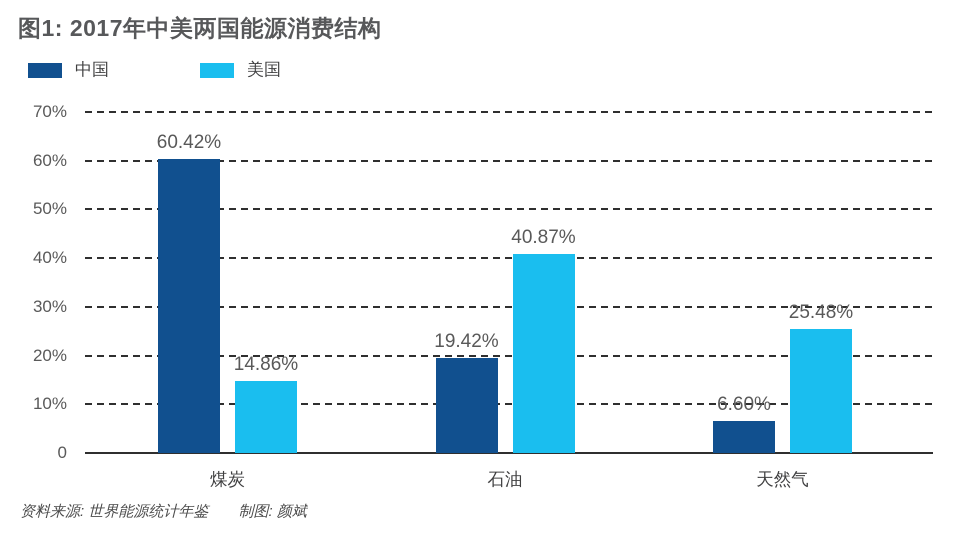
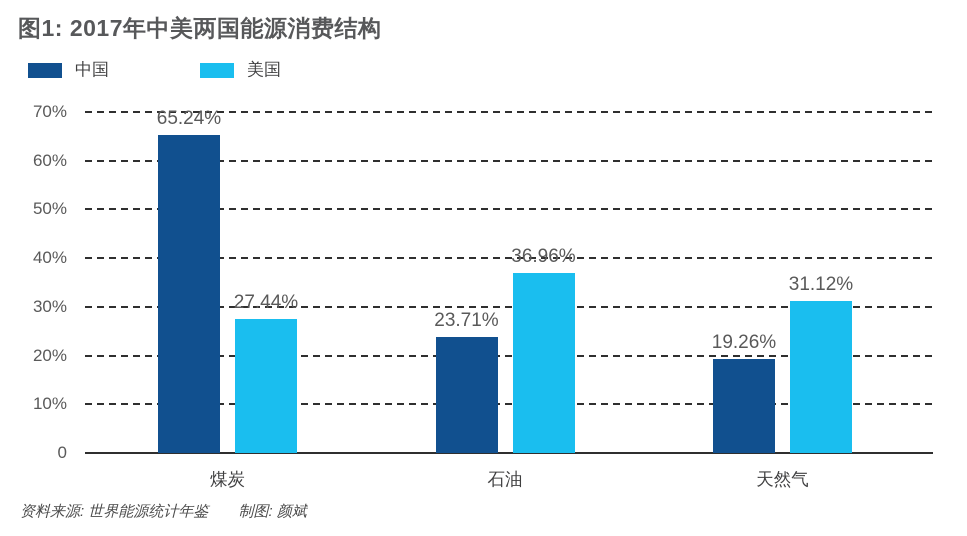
中国/煤炭: 60.42% -> 65.24%
美国/煤炭: 14.86% -> 27.44%
中国/石油: 19.42% -> 23.71%
美国/石油: 40.87% -> 36.96%
中国/天然气: 6.60% -> 19.26%
美国/天然气: 25.48% -> 31.12%
